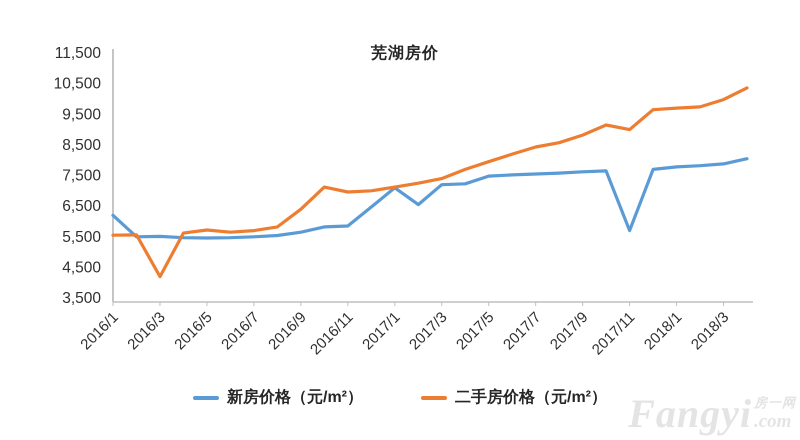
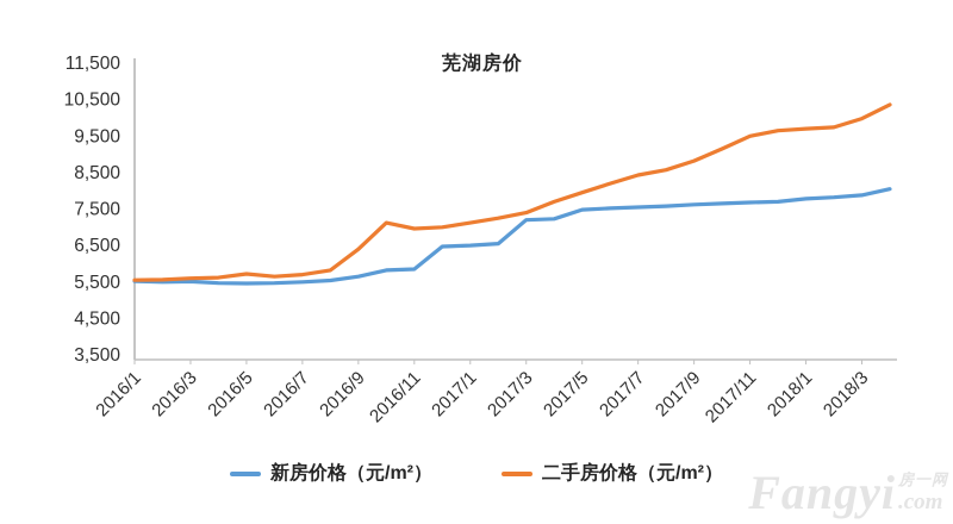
新房价格（元/m²）/2016/1: 6200 -> 5500
二手房价格（元/m²）/2016/3: 4200 -> 5600
新房价格（元/m²）/2017/1: 7100 -> 6500
新房价格（元/m²）/2017/11: 5700 -> 7700
二手房价格（元/m²）/2017/11: 9000 -> 9500
